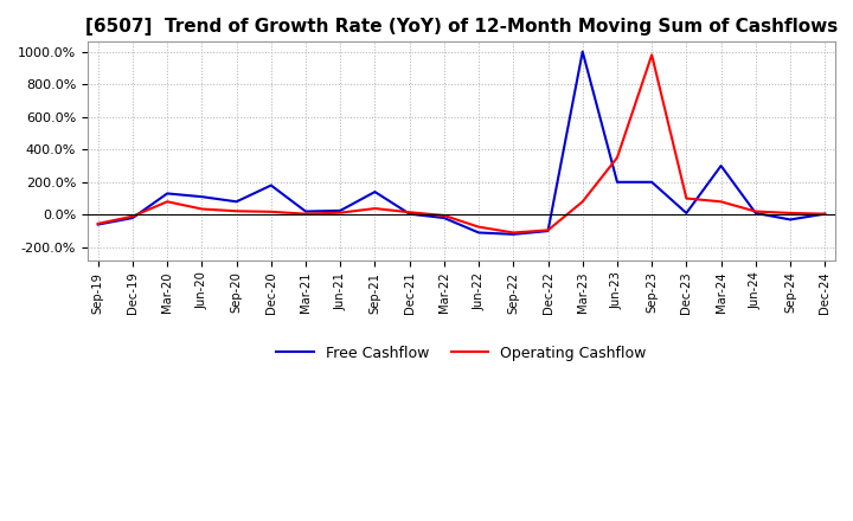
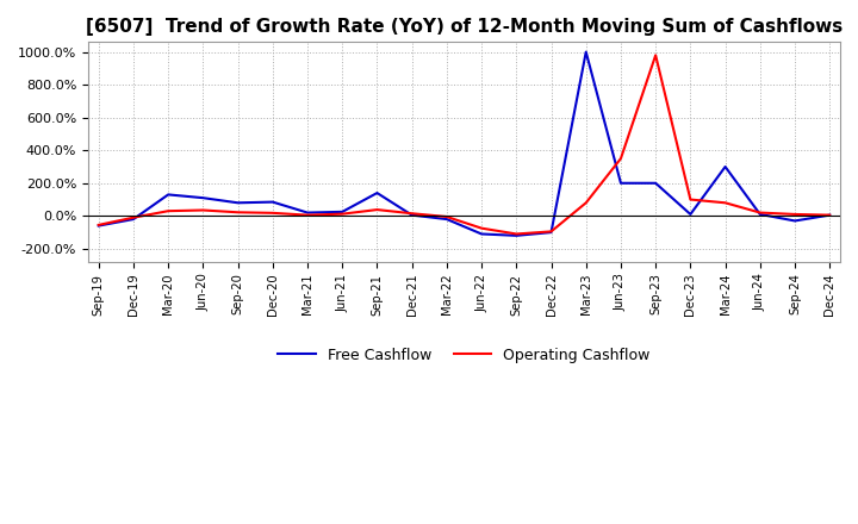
Operating Cashflow/Mar-20: 80% -> 30%
Free Cashflow/Dec-20: 180% -> 80%
